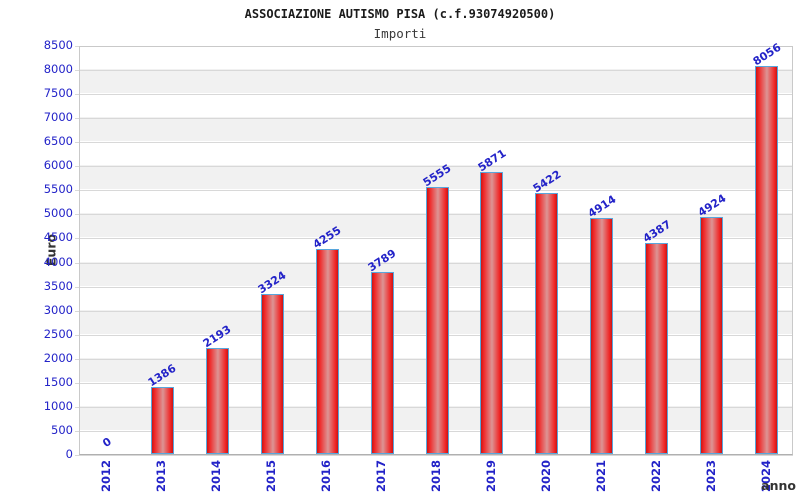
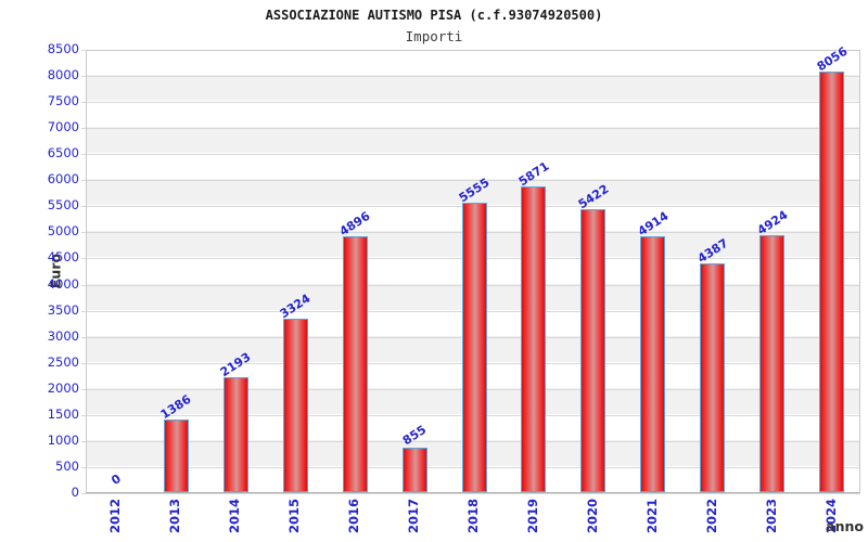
2016: 4255 -> 4896
2017: 3789 -> 855
